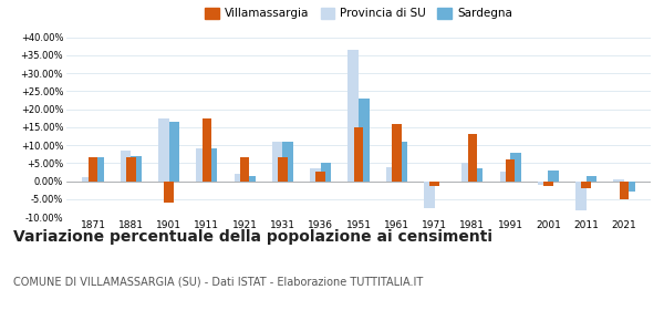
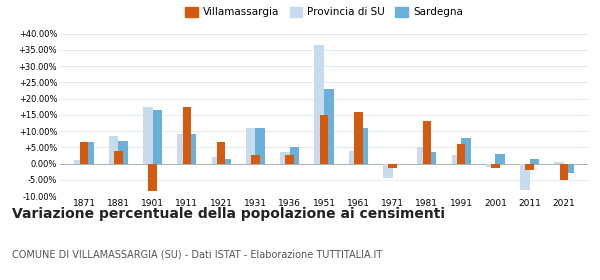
Villamassargia/1881: 6.5% -> 4.0%
Villamassargia/1901: -6.0% -> -8.5%
Villamassargia/1931: 6.5% -> 2.5%
Provincia di SU/1971: -7.5% -> -4.5%
